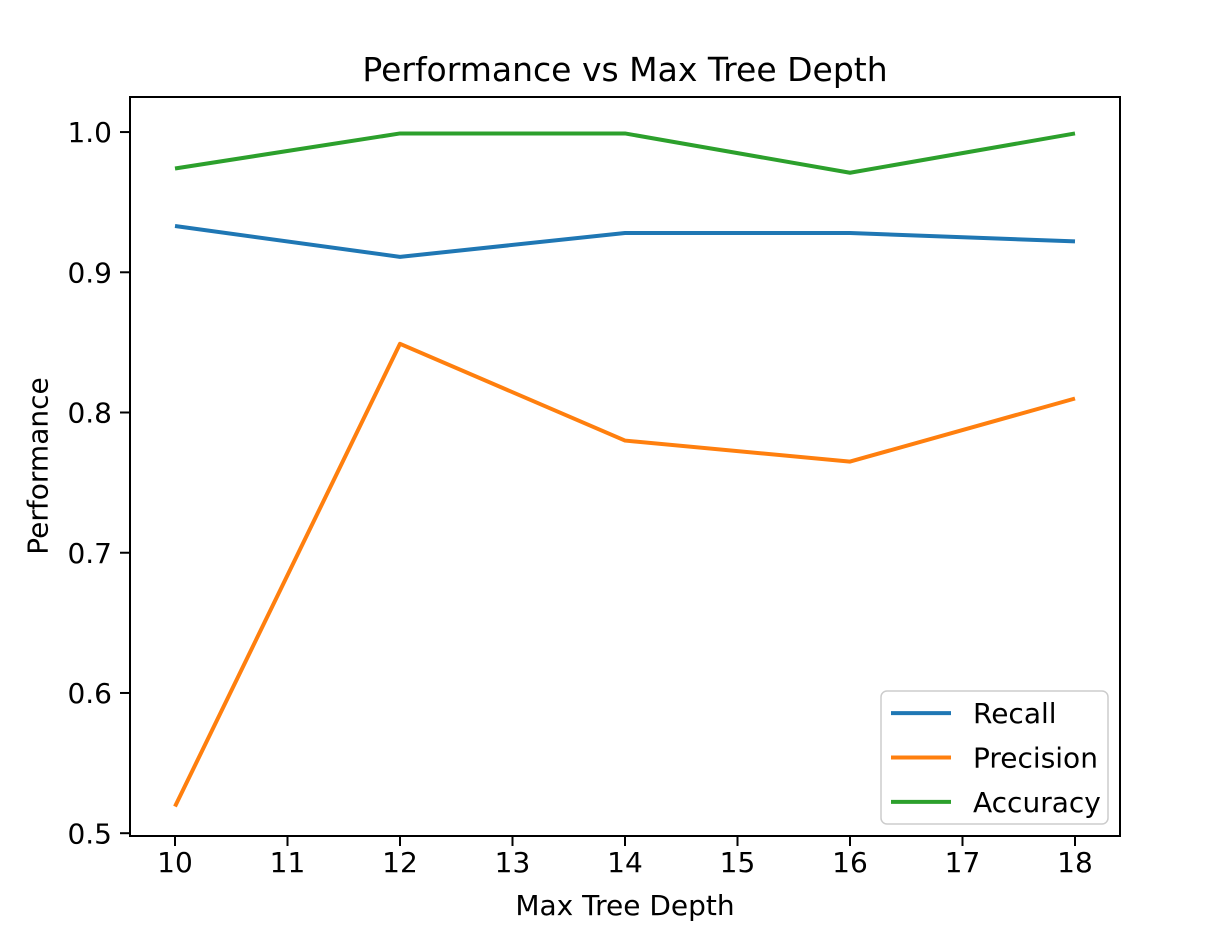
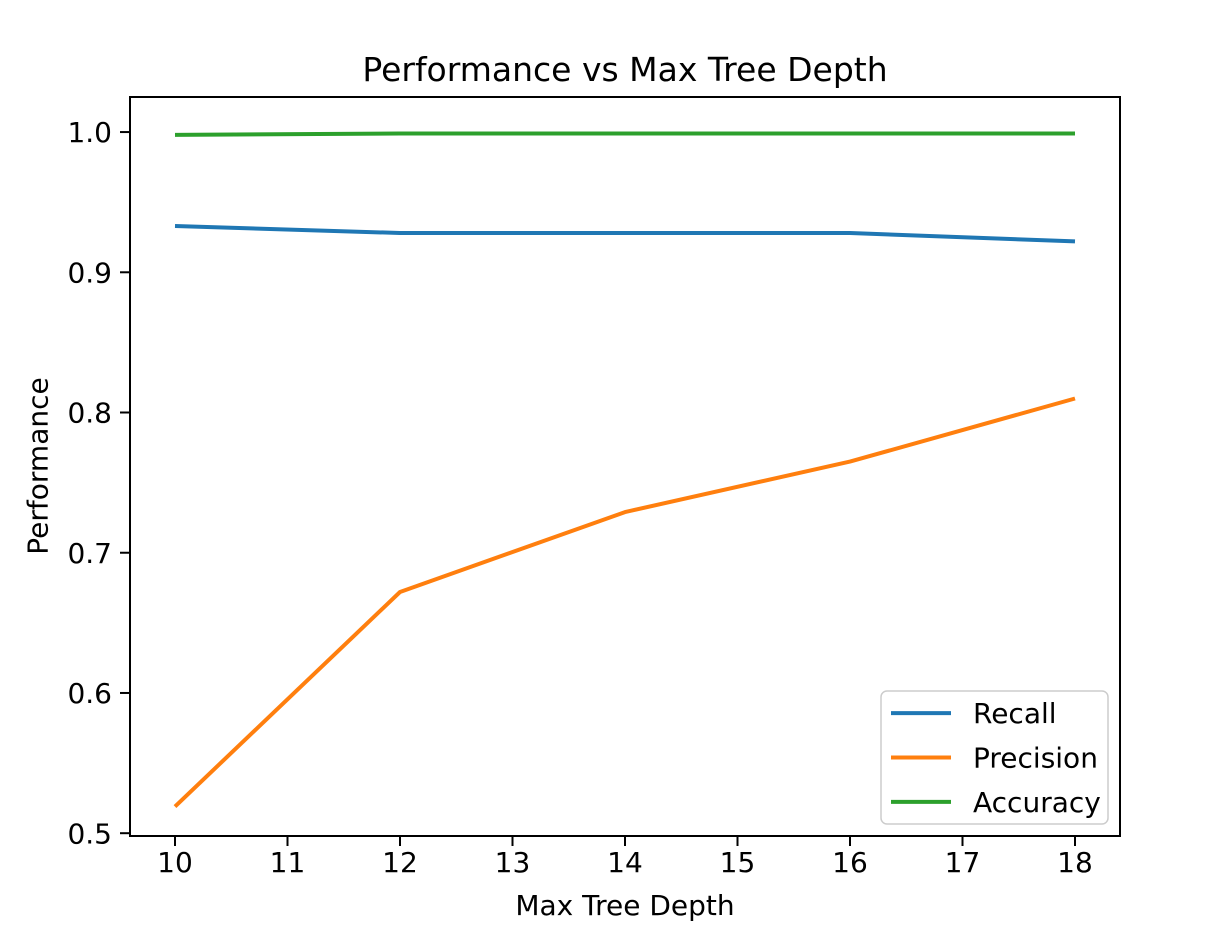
Accuracy/10: 0.974 -> 0.998
Recall/12: 0.911 -> 0.928
Precision/12: 0.849 -> 0.672
Precision/14: 0.780 -> 0.729
Accuracy/16: 0.971 -> 0.999
